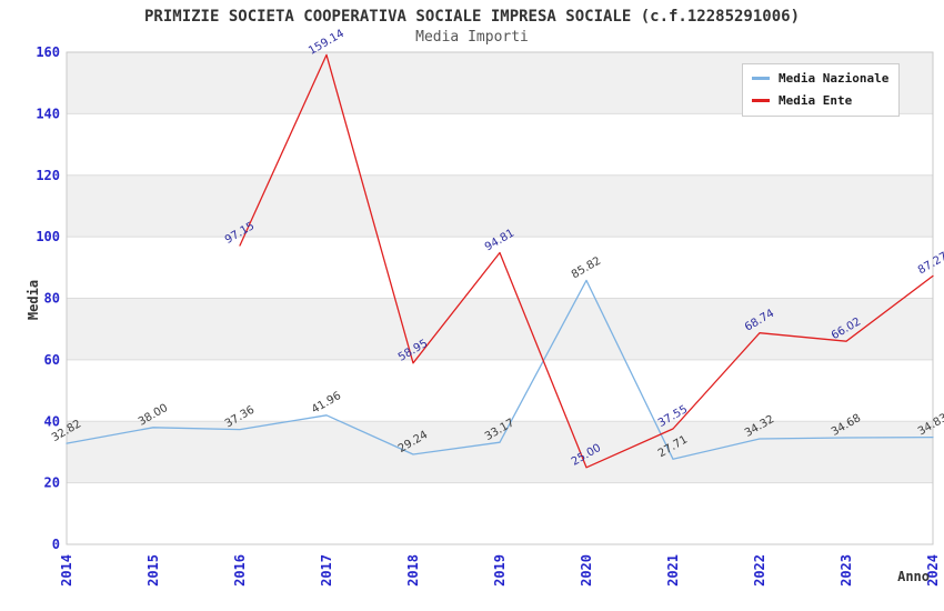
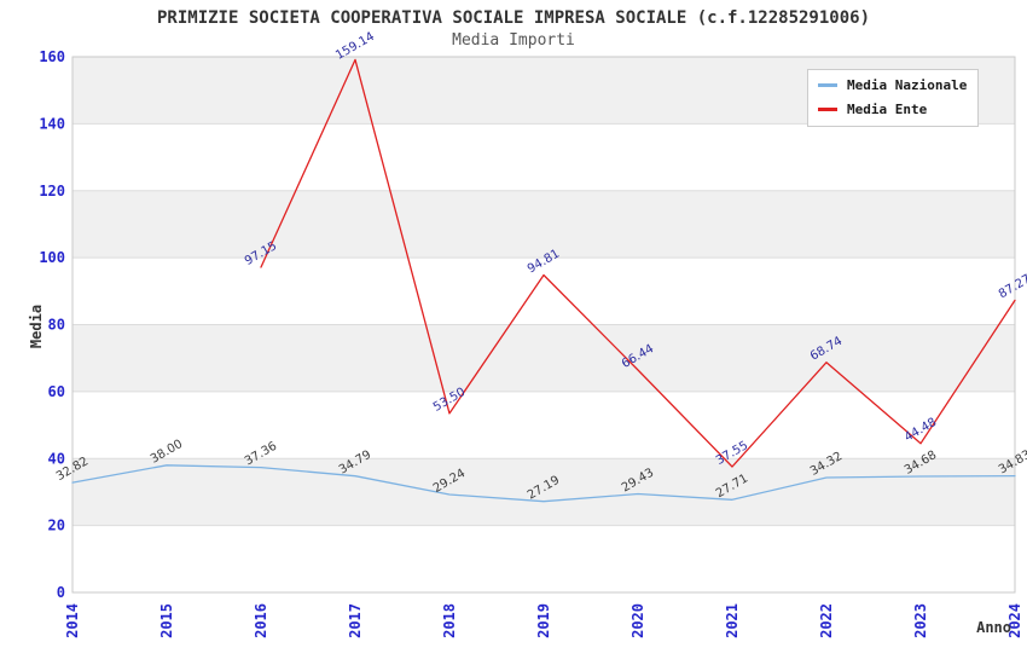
Media Nazionale/2017: 41.96 -> 34.79
Media Ente/2018: 58.95 -> 53.50
Media Nazionale/2019: 33.17 -> 27.19
Media Nazionale/2020: 85.82 -> 29.43
Media Ente/2020: 25.00 -> 66.44
Media Ente/2023: 66.02 -> 44.48
